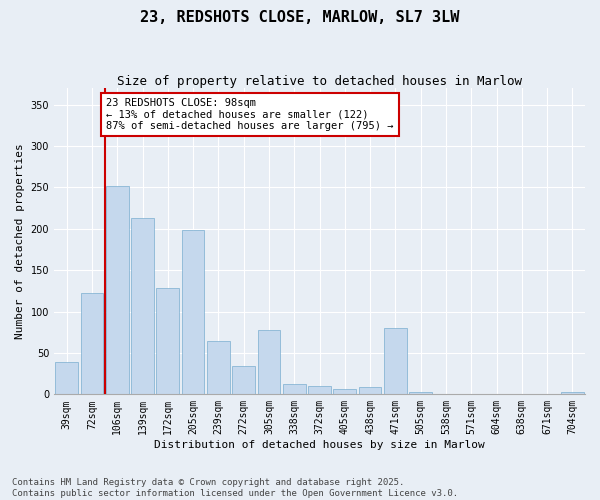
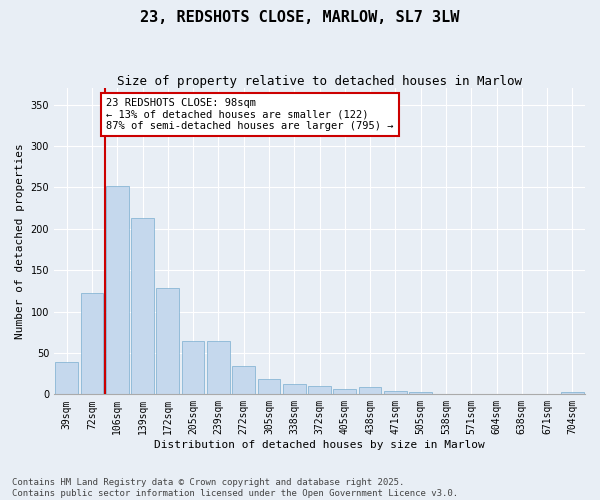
205sqm: 198 -> 65
305sqm: 78 -> 18
471sqm: 80 -> 4
